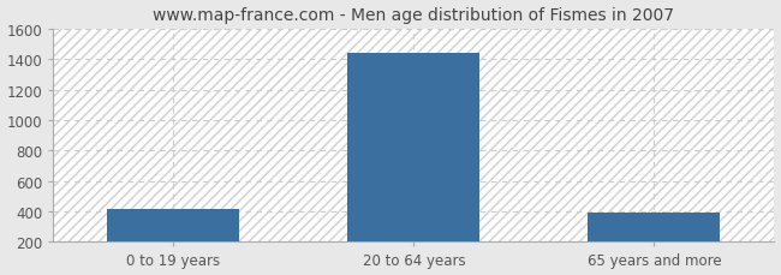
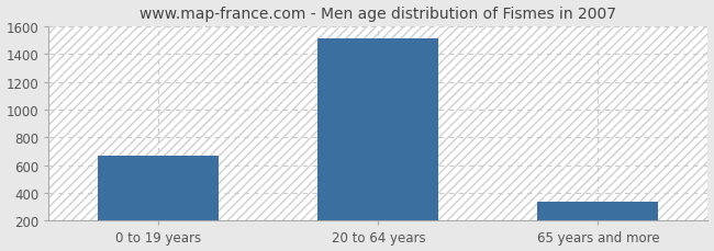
0 to 19 years: 420 -> 670
20 to 64 years: 1440 -> 1510
65 years and more: 390 -> 340
